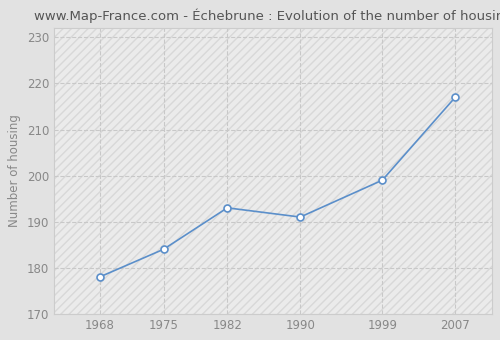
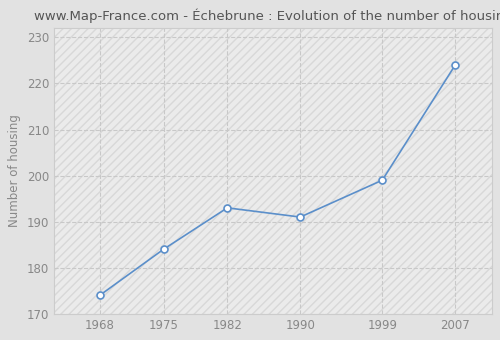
1968: 178 -> 174
2007: 217 -> 224
